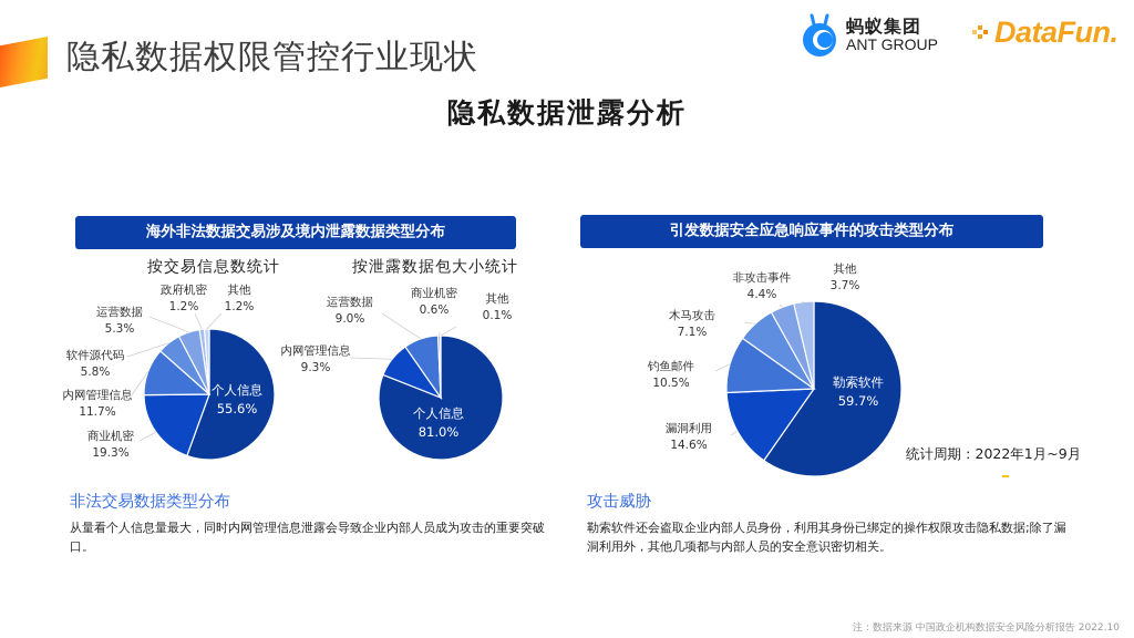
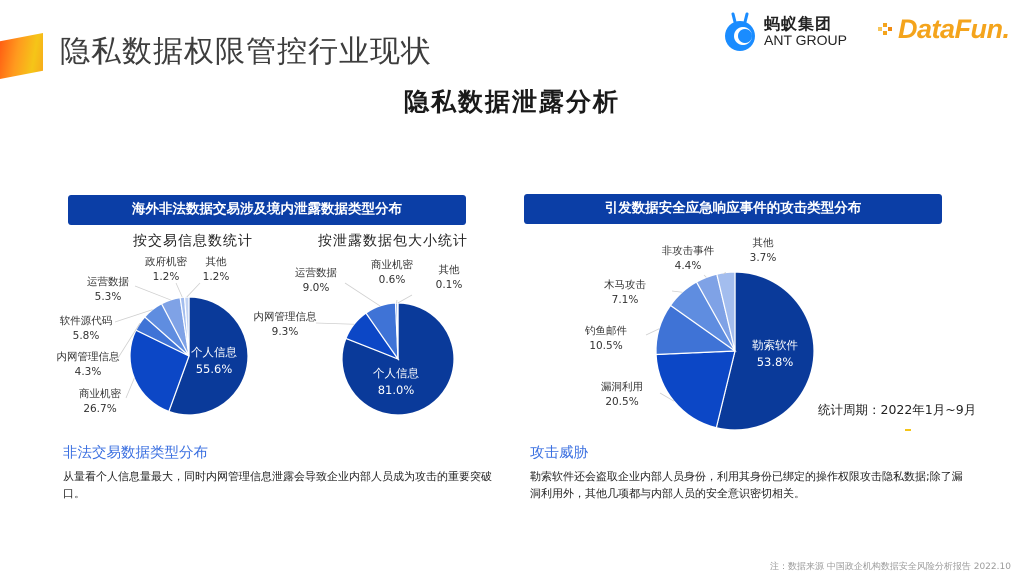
按交易信息数统计/商业机密: 19.3% -> 26.7%
按交易信息数统计/内网管理信息: 11.7% -> 4.3%
引发数据安全应急响应事件的攻击类型分布/勒索软件: 59.7% -> 53.8%
引发数据安全应急响应事件的攻击类型分布/漏洞利用: 14.6% -> 20.5%
